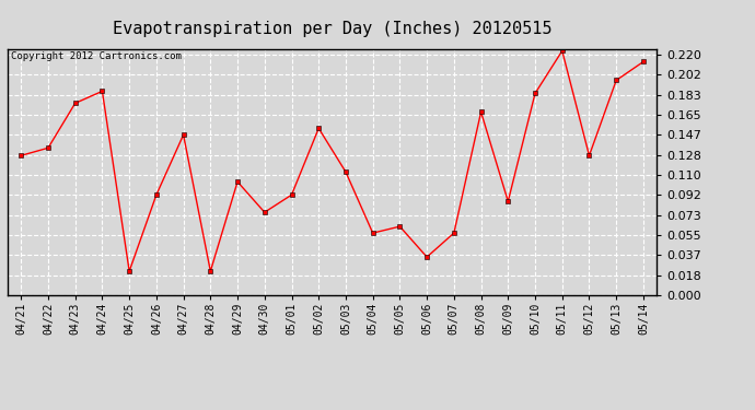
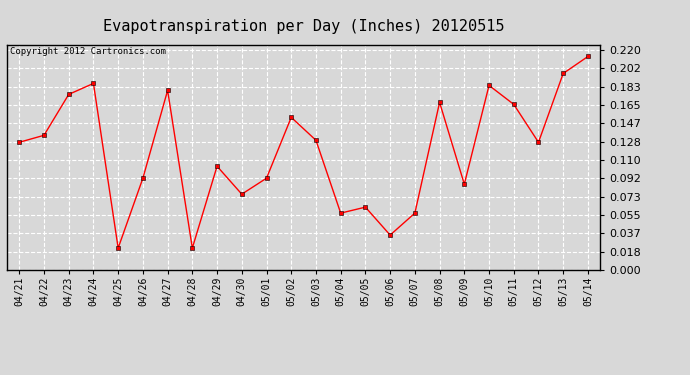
04/27: 0.147 -> 0.180
05/03: 0.113 -> 0.130
05/11: 0.224 -> 0.166
